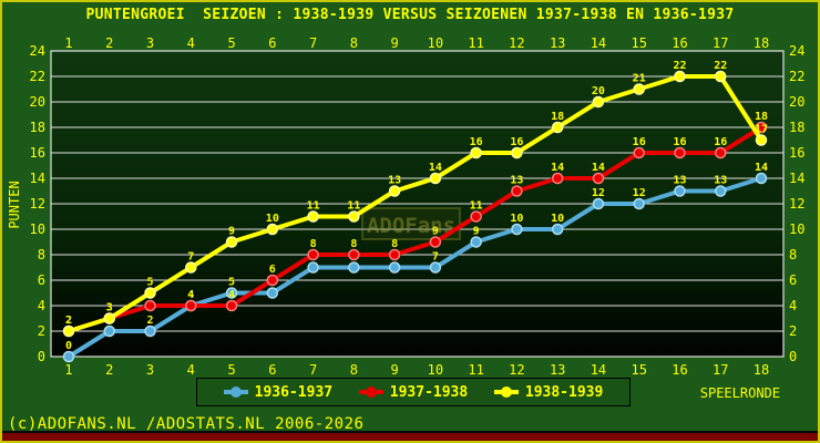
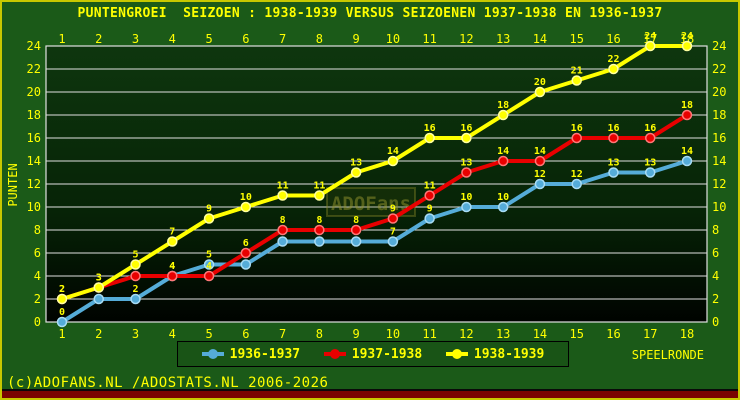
1938-1939/17: 22 -> 24
1938-1939/18: 17 -> 24
